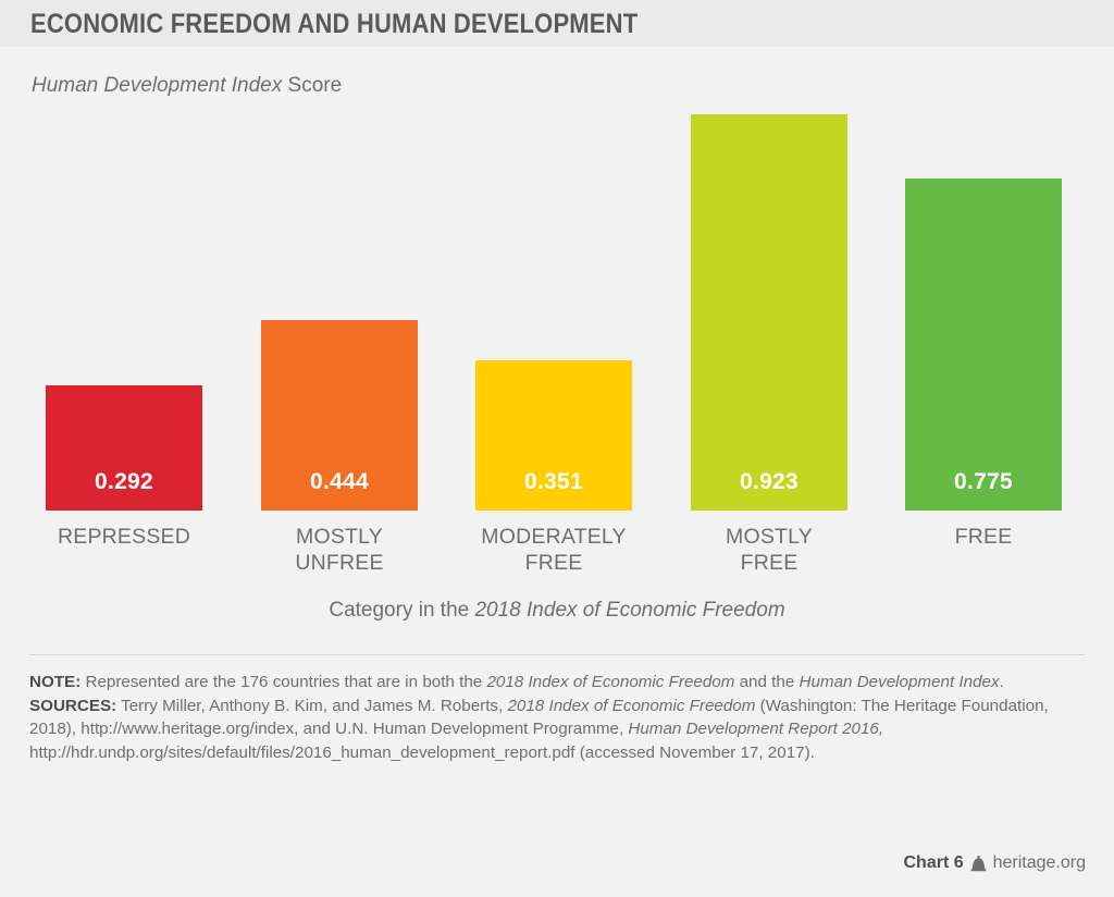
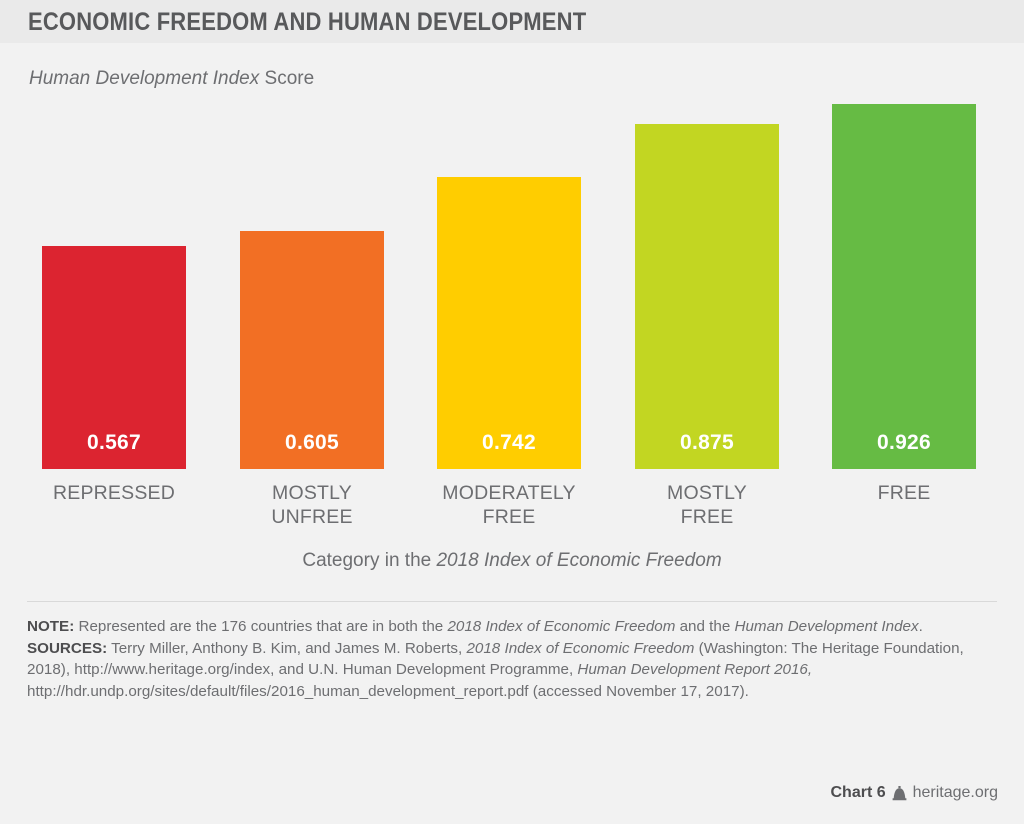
REPRESSED: 0.292 -> 0.567
MOSTLY UNFREE: 0.444 -> 0.605
MODERATELY FREE: 0.351 -> 0.742
MOSTLY FREE: 0.923 -> 0.875
FREE: 0.775 -> 0.926
